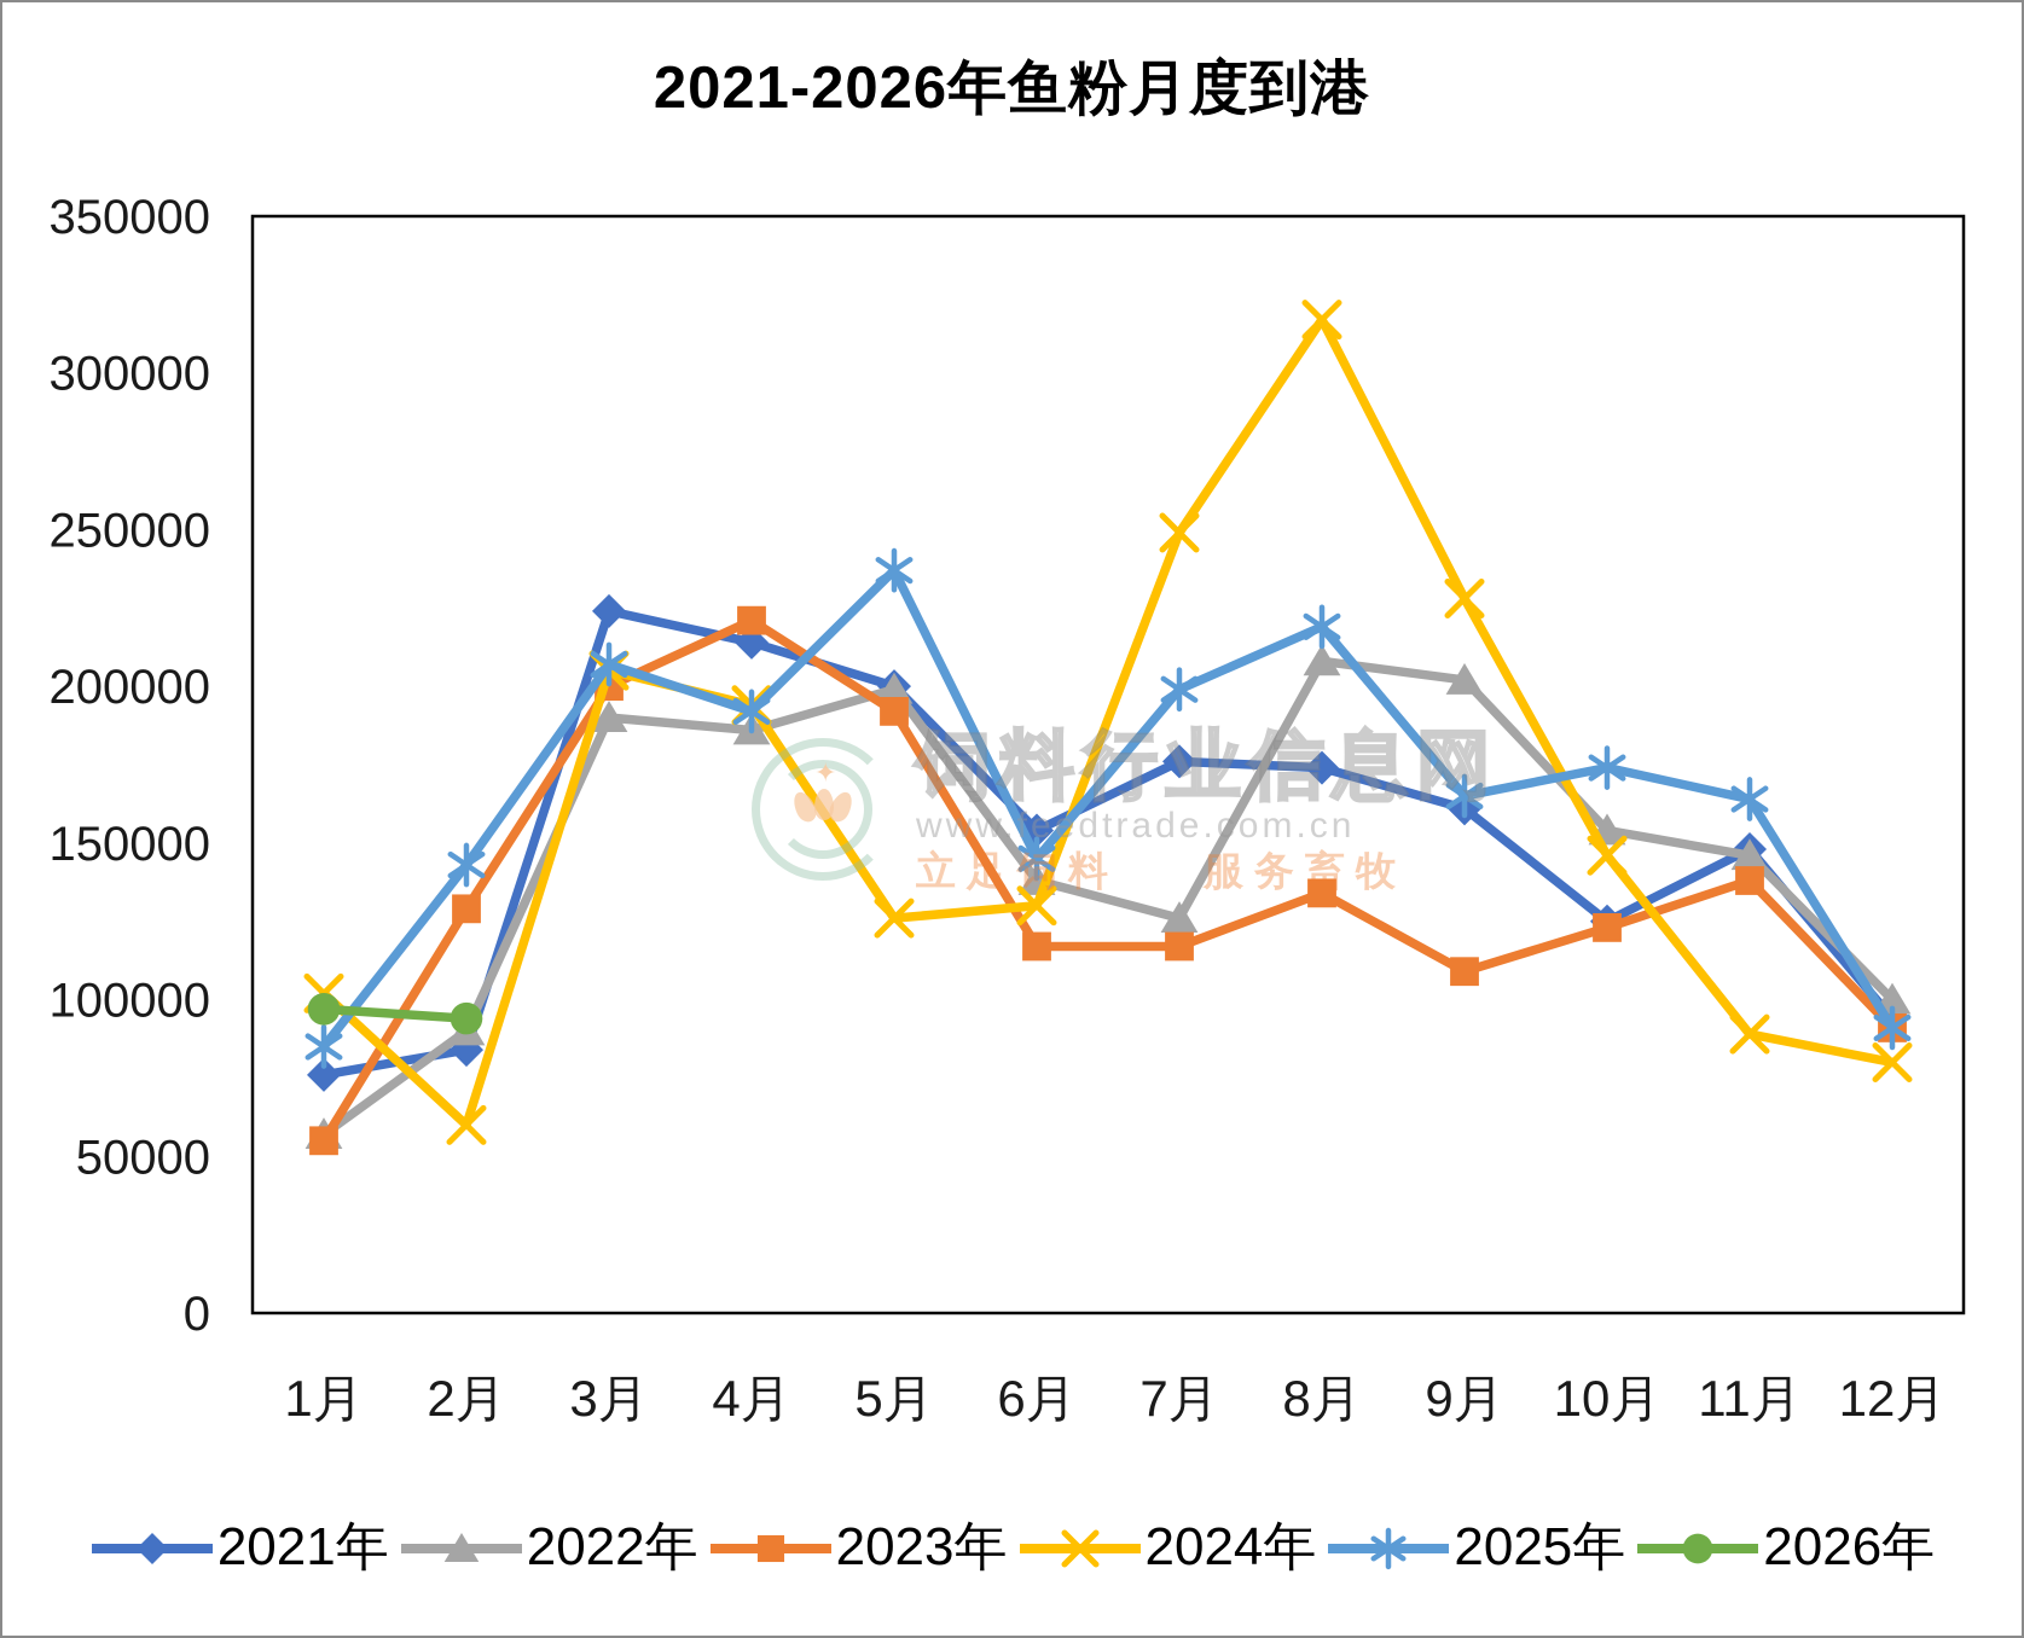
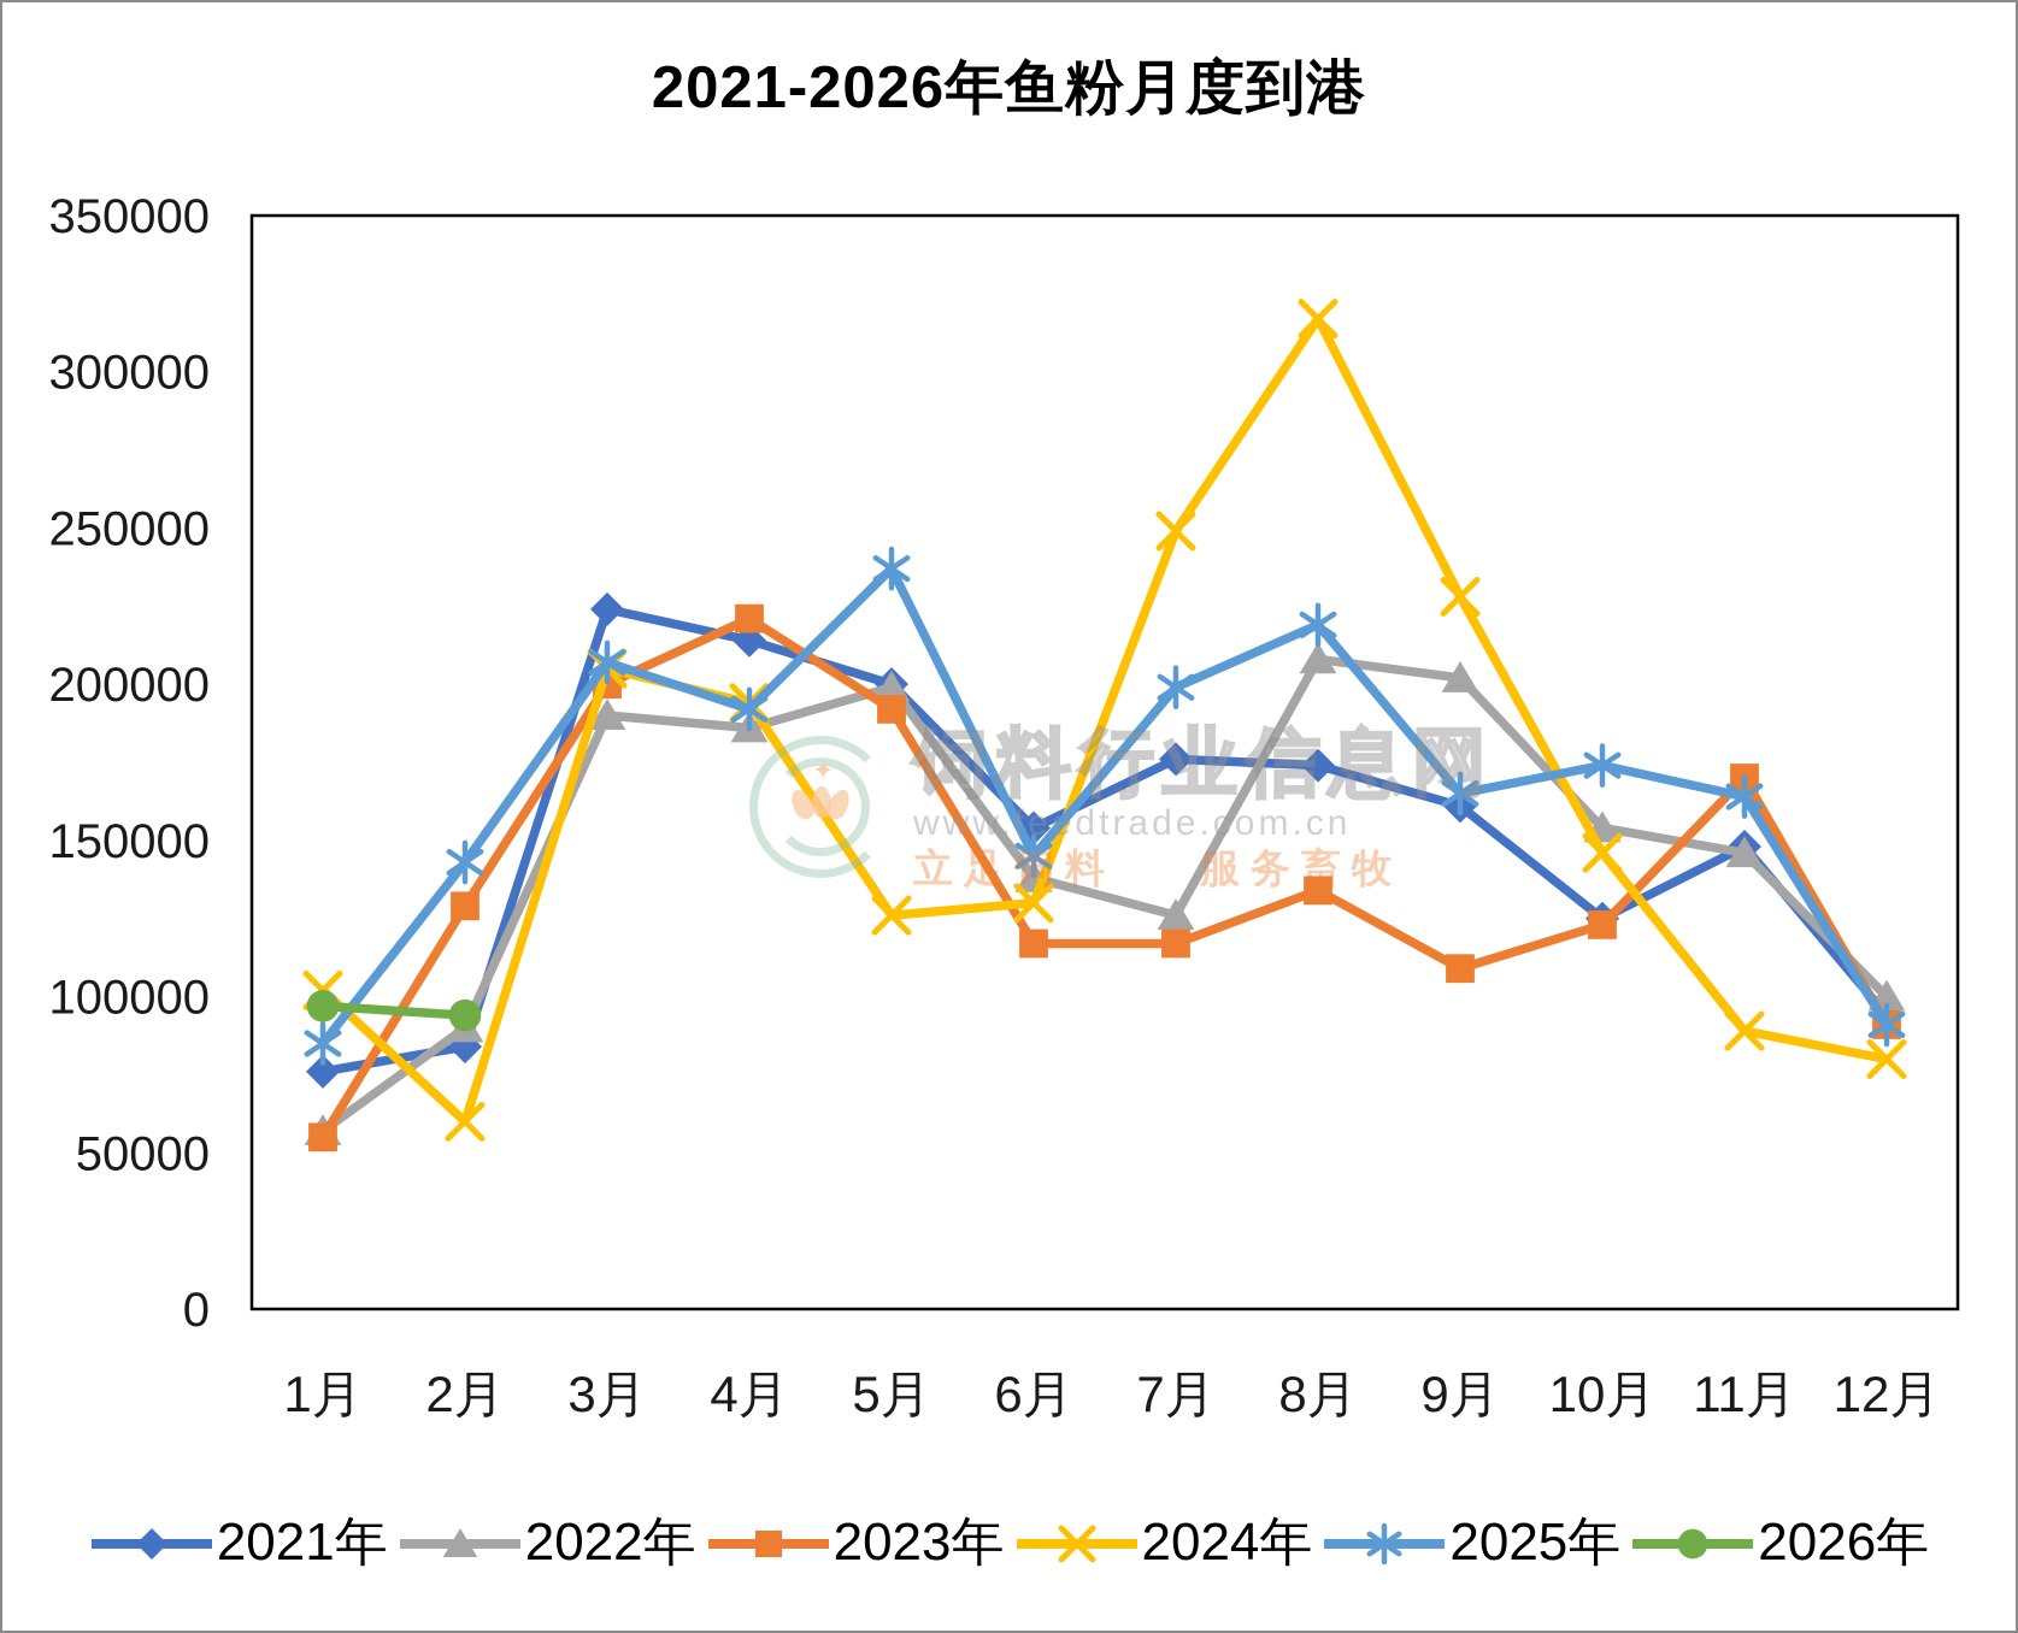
2023年/11月: 138000 -> 170000
